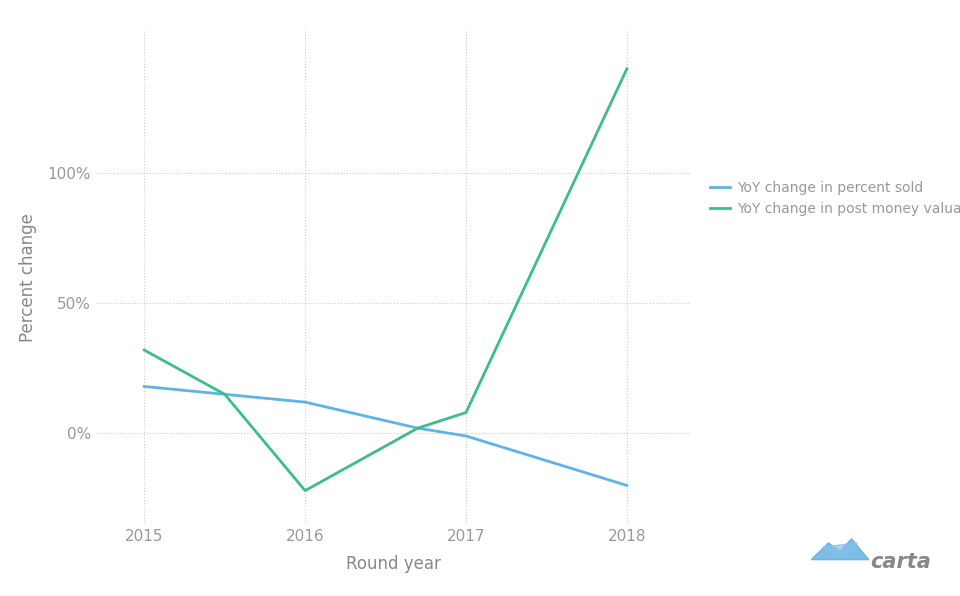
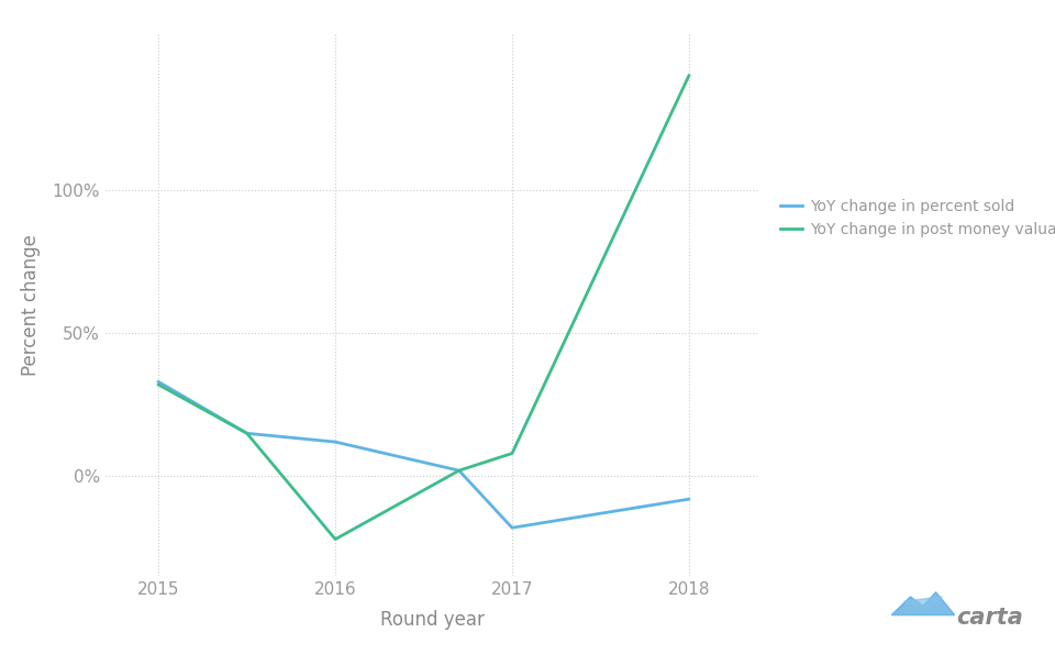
YoY change in percent sold/2015: 18% -> 33%
YoY change in percent sold/2017: -1% -> -18%
YoY change in percent sold/2018: -20% -> -8%
